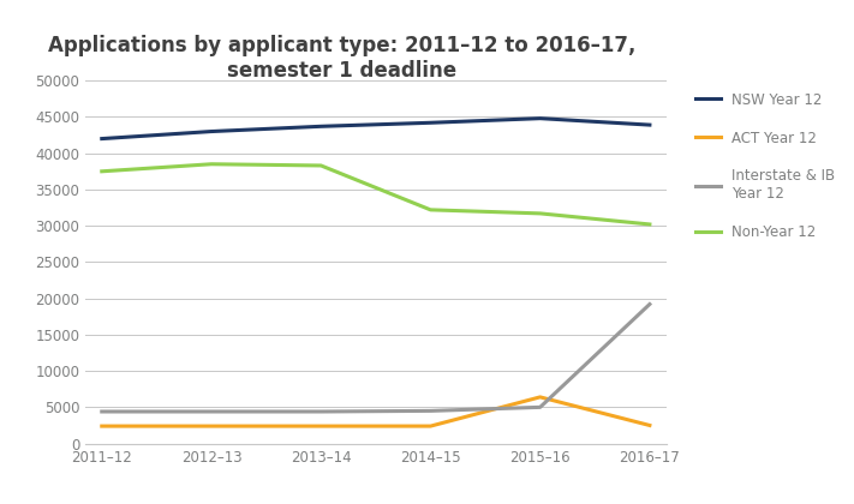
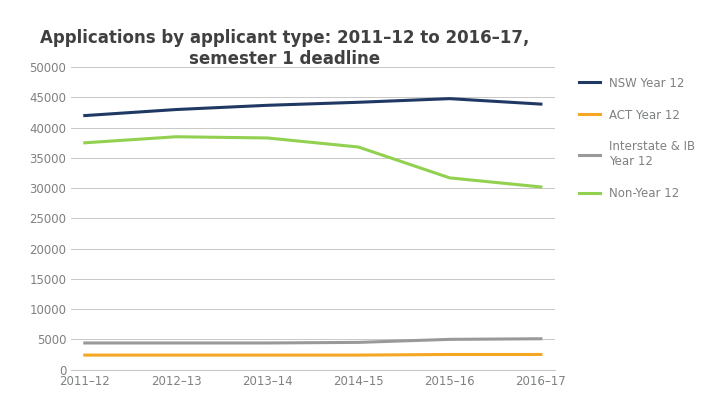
Non-Year 12/2014–15: 32200 -> 36800
ACT Year 12/2015–16: 6400 -> 2500
Interstate & IB Year 12/2016–17: 19200 -> 5100
